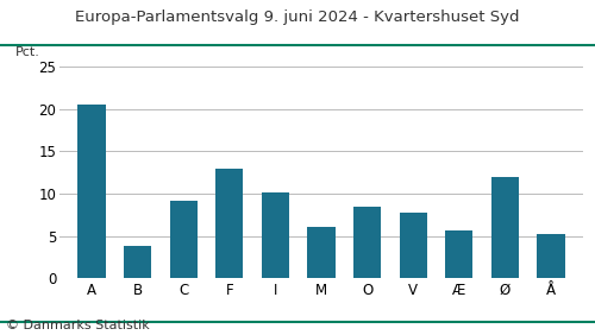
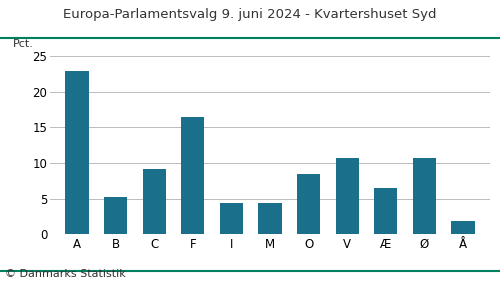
A: 20.6 -> 23.0
B: 3.8 -> 5.2
F: 13.0 -> 16.5
I: 10.2 -> 4.4
M: 6.0 -> 4.4
V: 7.8 -> 10.7
Æ: 5.6 -> 6.5
Ø: 12.0 -> 10.7
Å: 5.2 -> 1.8
